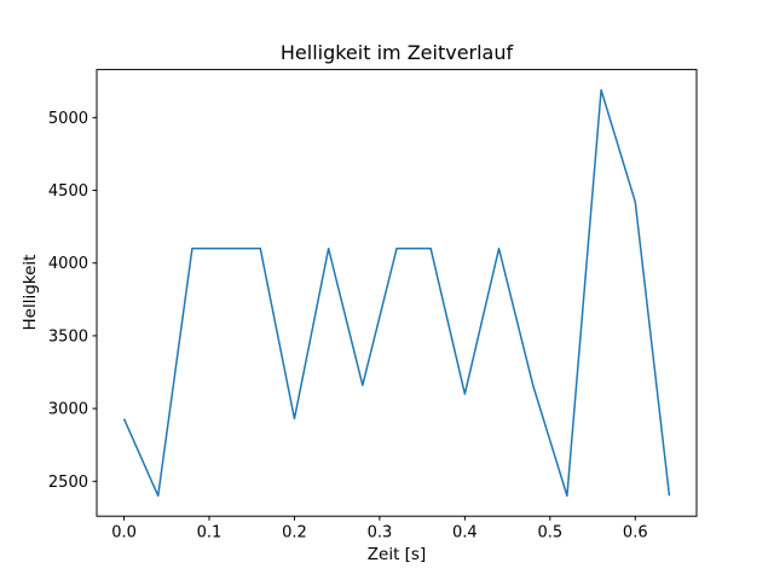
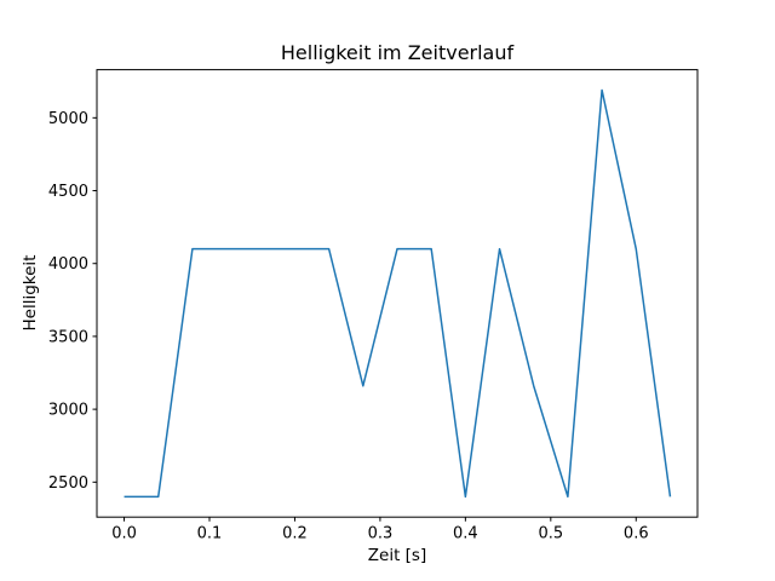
0.0: 2930 -> 2400
0.2: 2930 -> 4100
0.4: 3100 -> 2400
0.6: 4420 -> 4100
